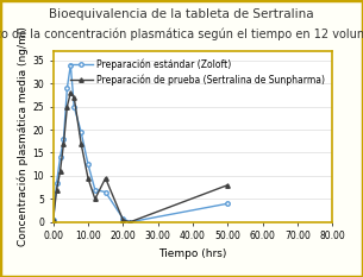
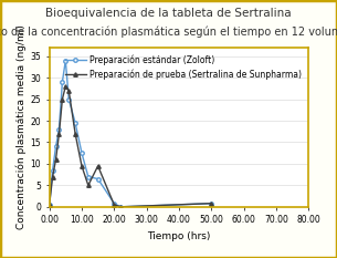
Preparación estándar (Zoloft)/50.00: 4.0 -> 0.8
Preparación de prueba (Sertralina de Sunpharma)/50.00: 8.0 -> 0.8
